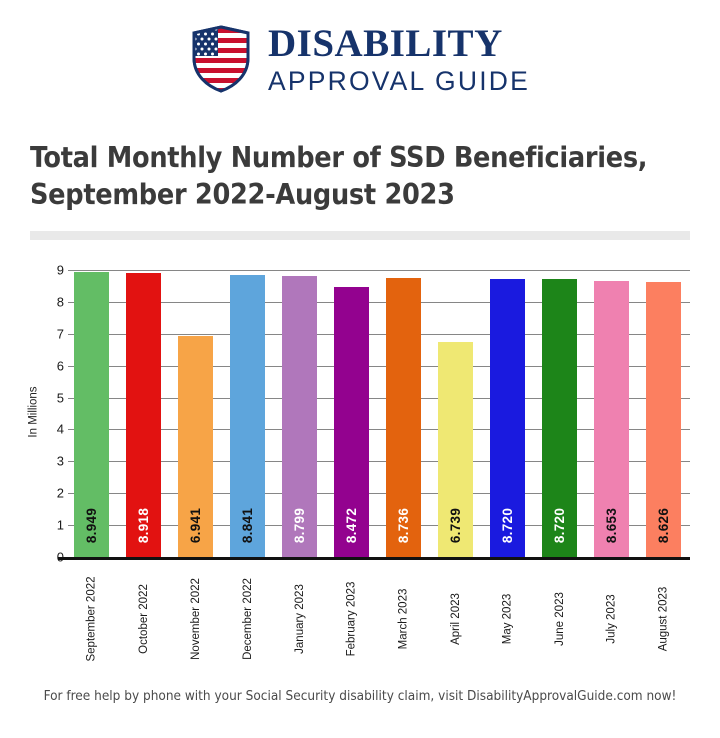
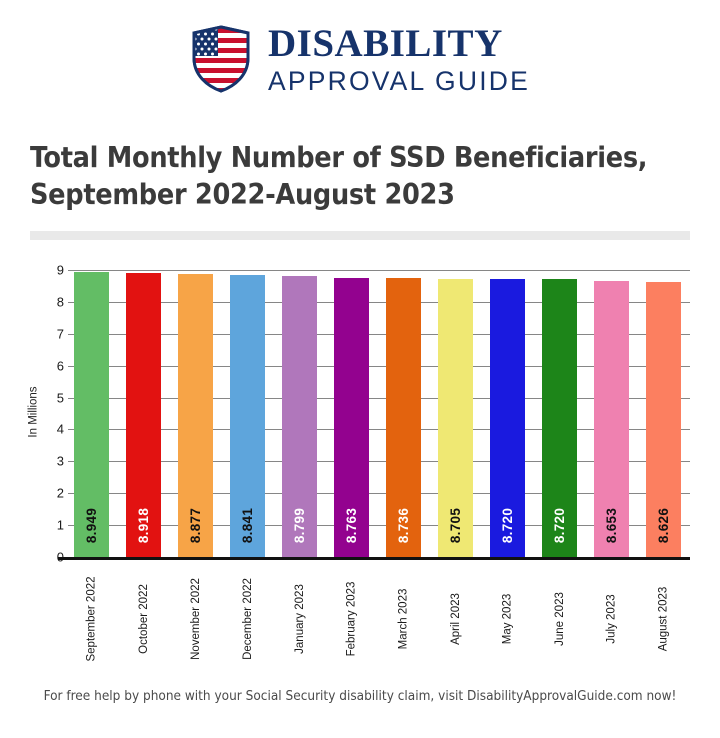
November 2022: 6.941 -> 8.877
February 2023: 8.472 -> 8.763
April 2023: 6.739 -> 8.705
